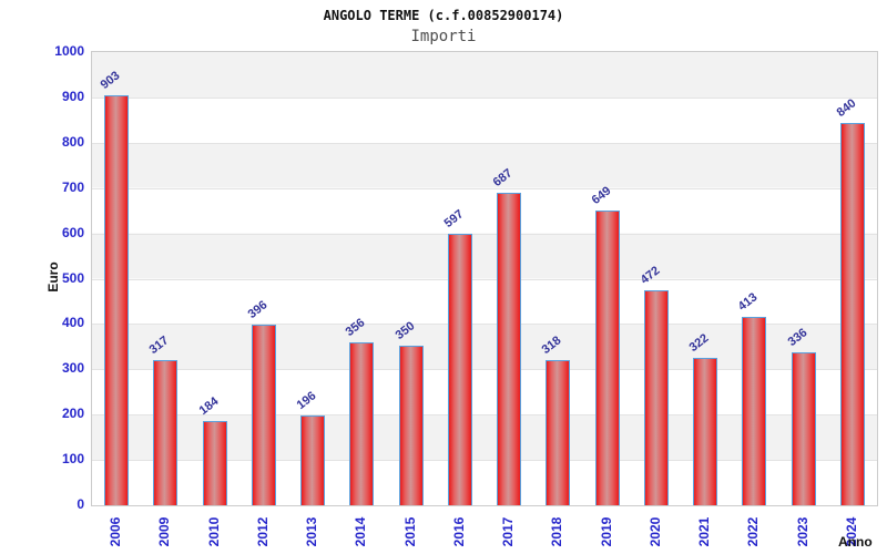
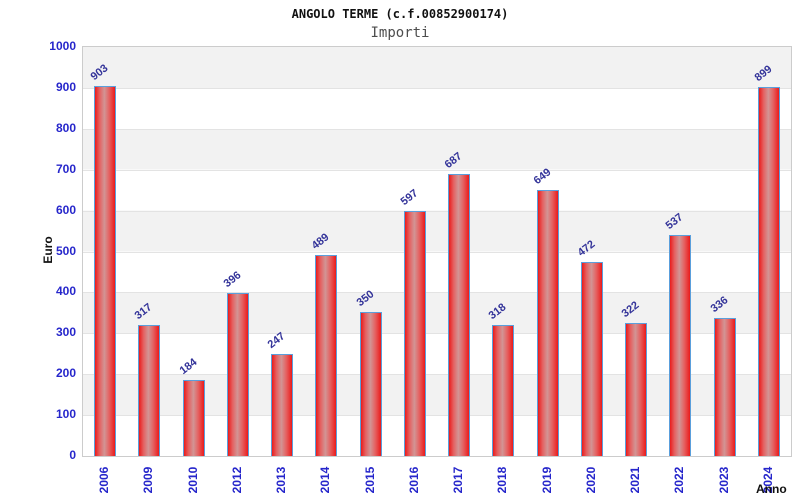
2013: 196 -> 247
2014: 356 -> 489
2022: 413 -> 537
2024: 840 -> 899
